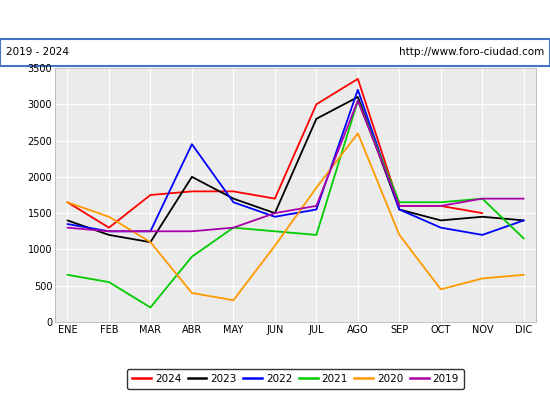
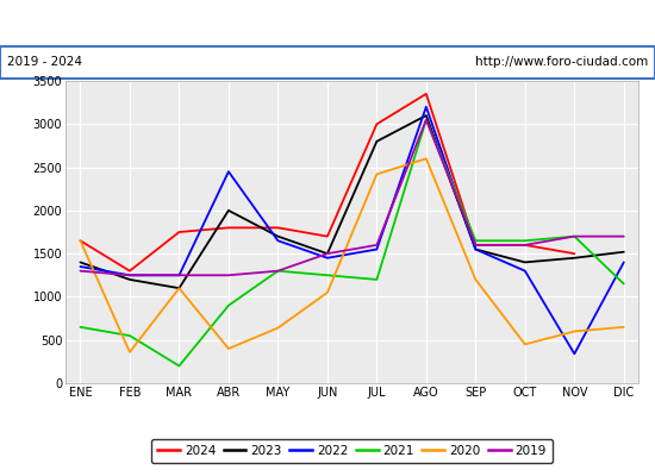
2020/FEB: 1450 -> 360
2020/MAY: 300 -> 640
2020/JUL: 1850 -> 2420
2022/NOV: 1200 -> 340
2023/DIC: 1400 -> 1520
